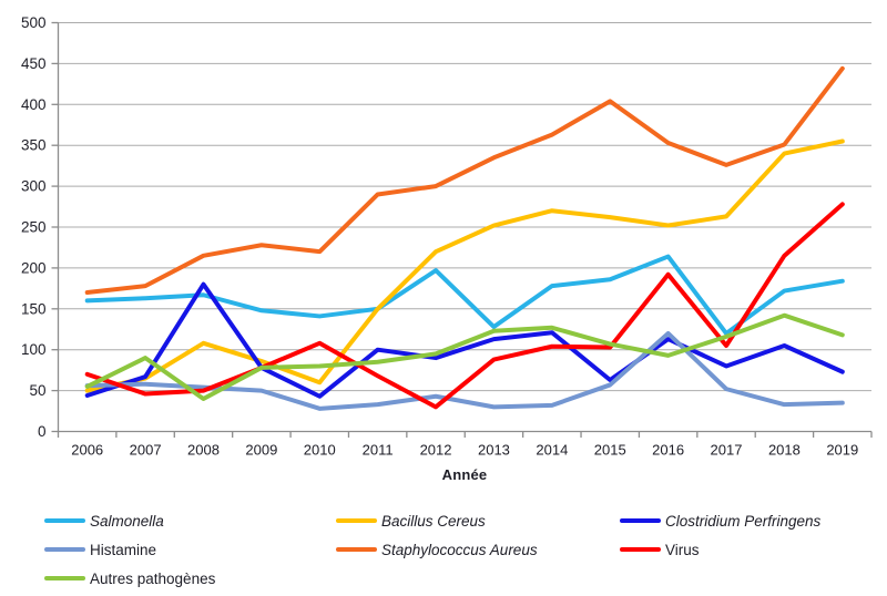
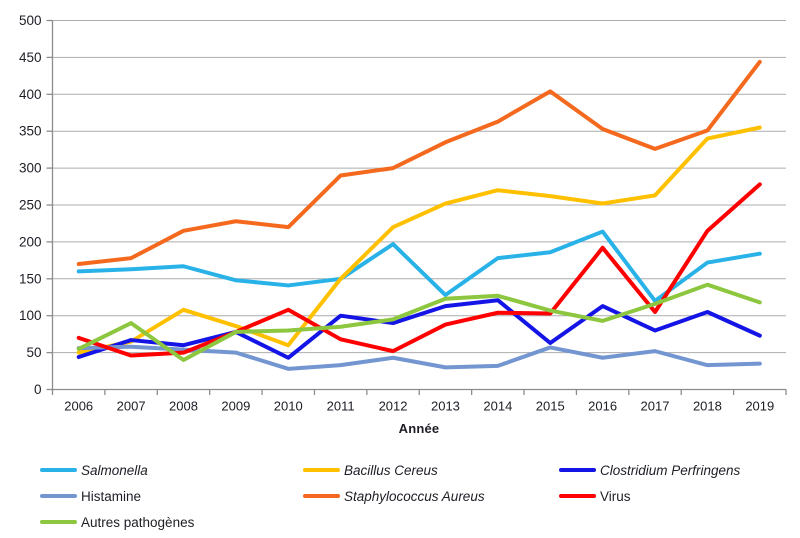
Clostridium Perfringens/2008: 180 -> 60
Virus/2012: 30 -> 50
Histamine/2016: 120 -> 40
